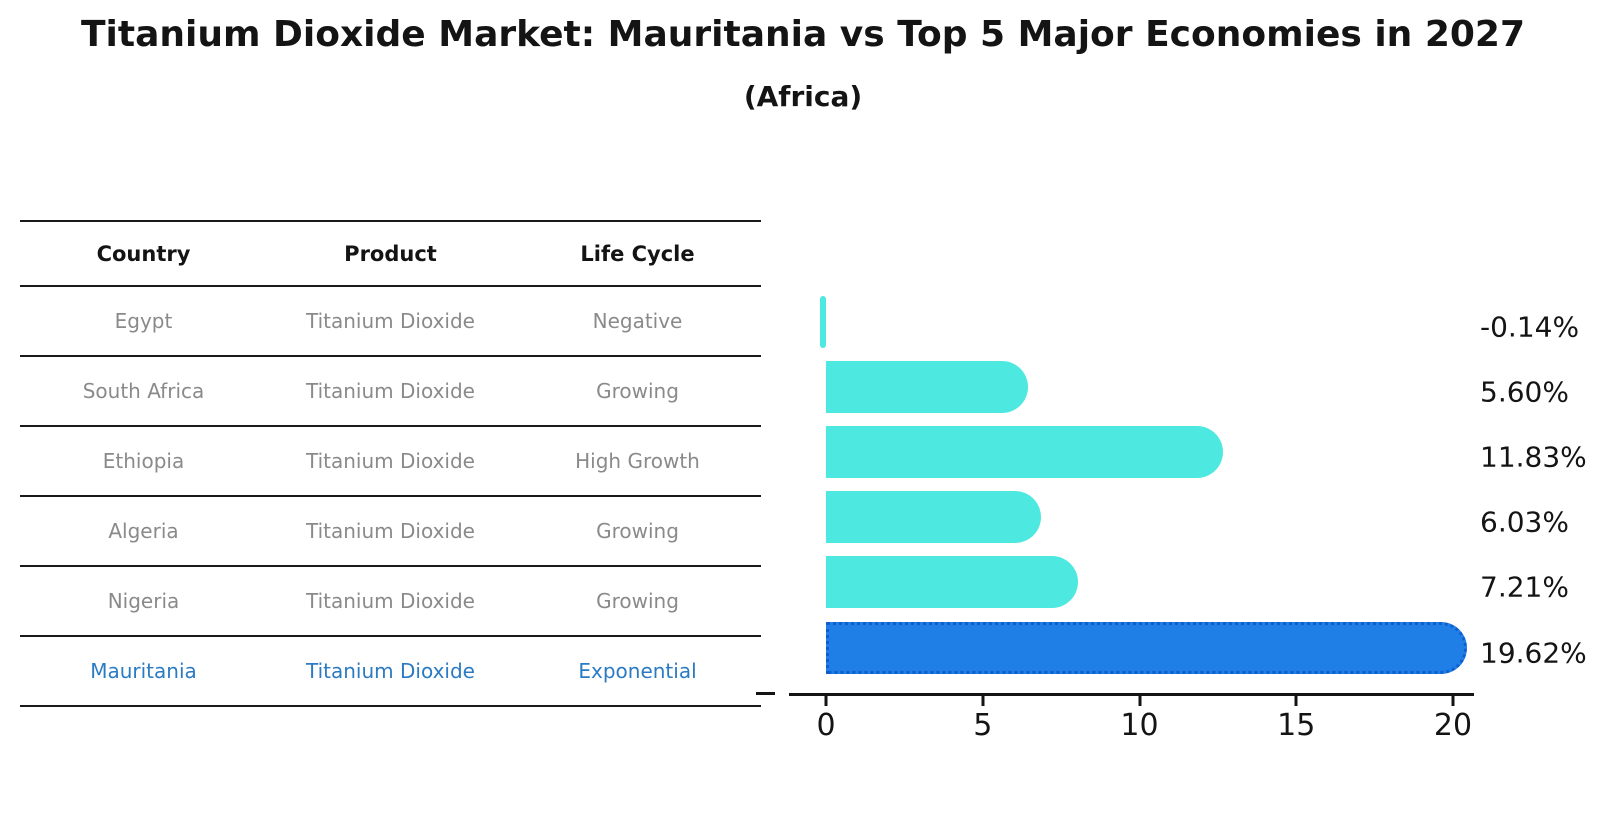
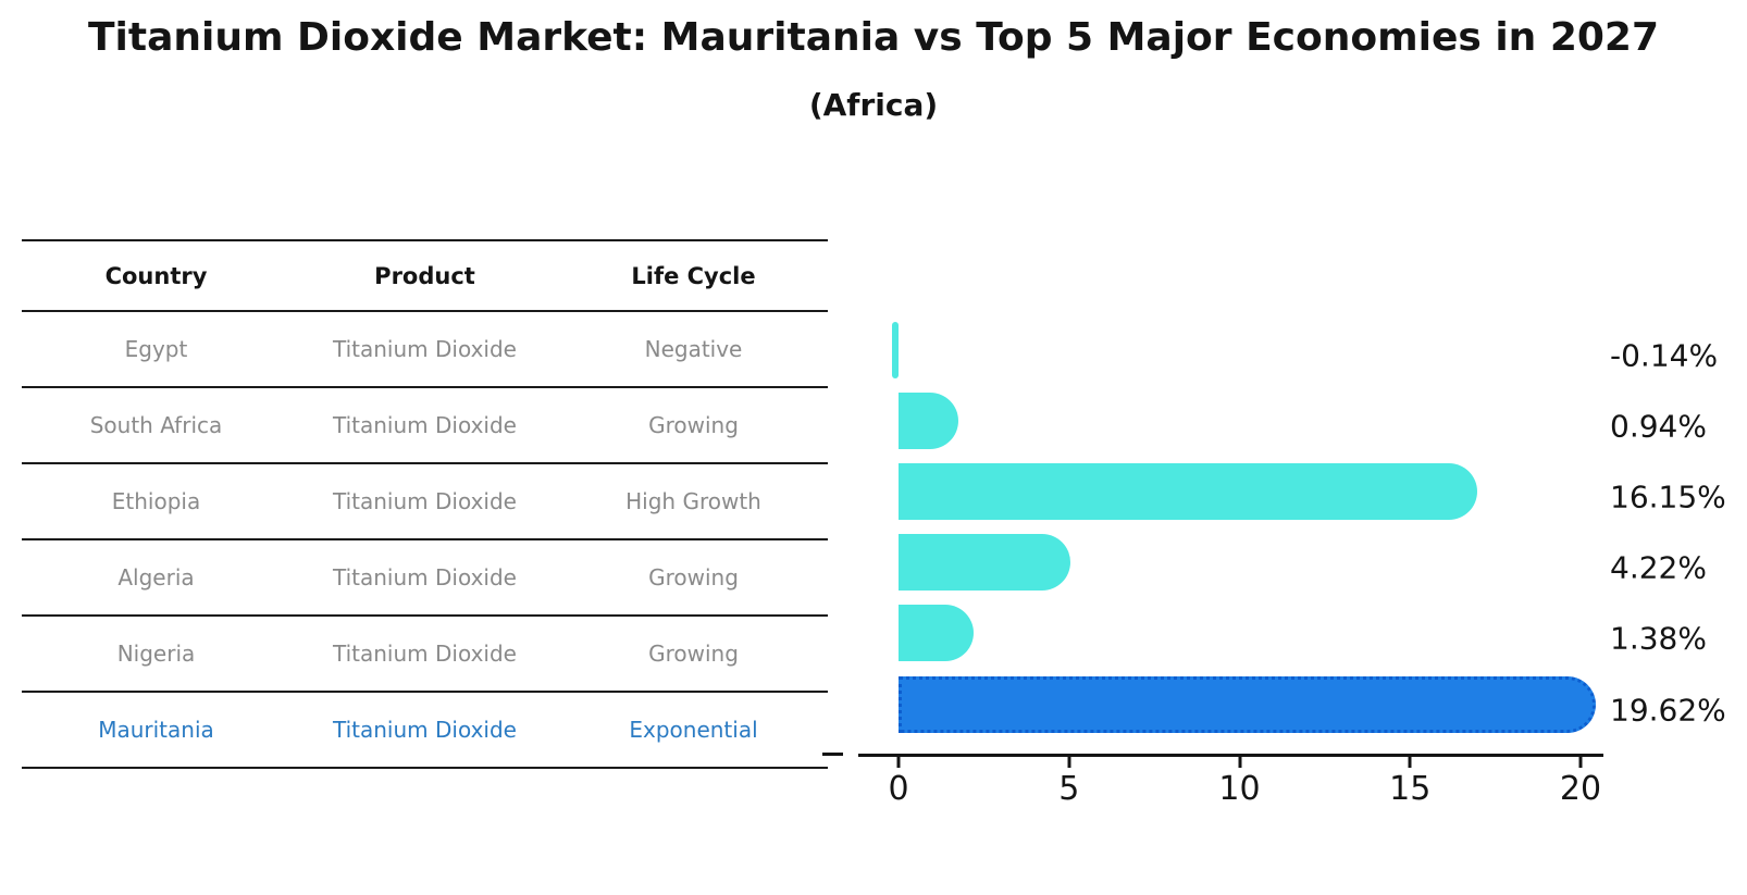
South Africa: 5.60% -> 0.94%
Ethiopia: 11.83% -> 16.15%
Algeria: 6.03% -> 4.22%
Nigeria: 7.21% -> 1.38%
